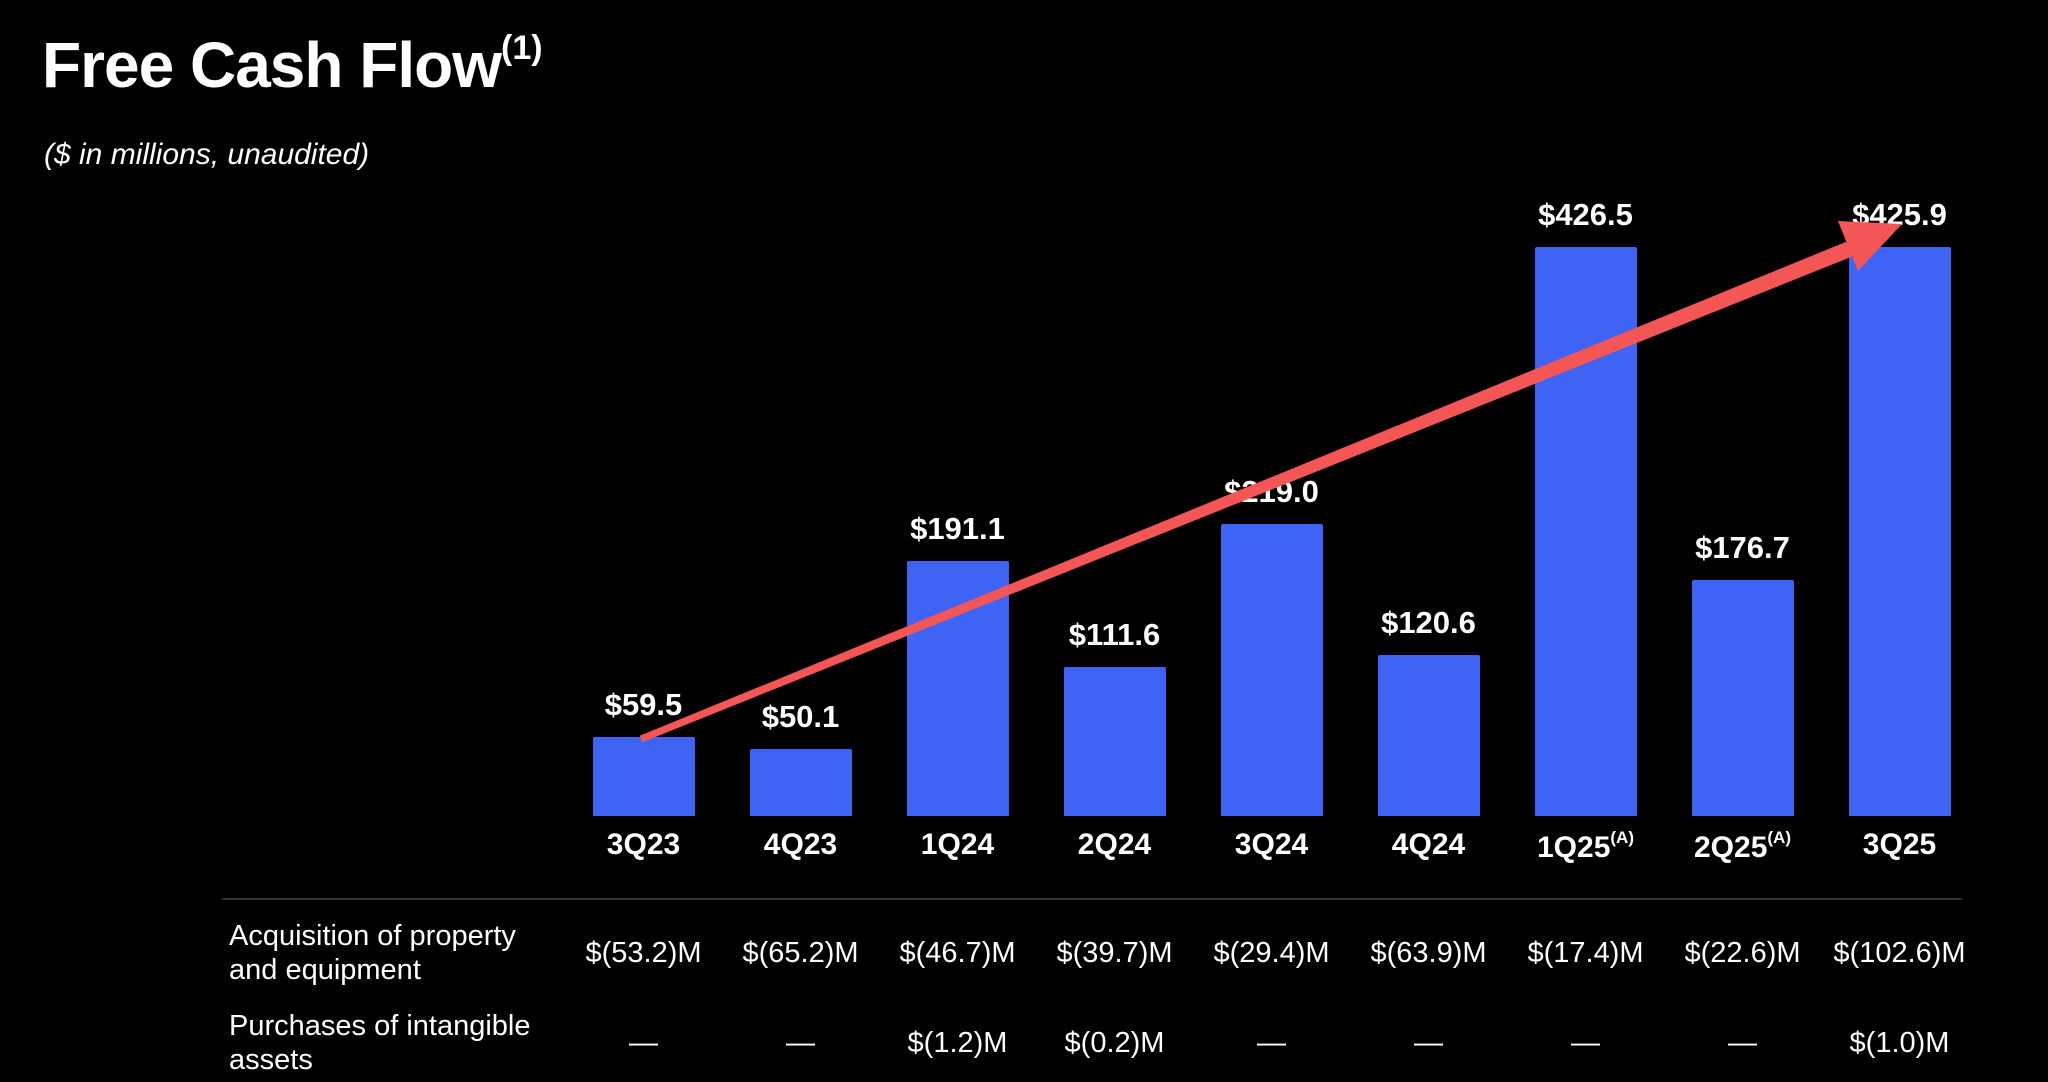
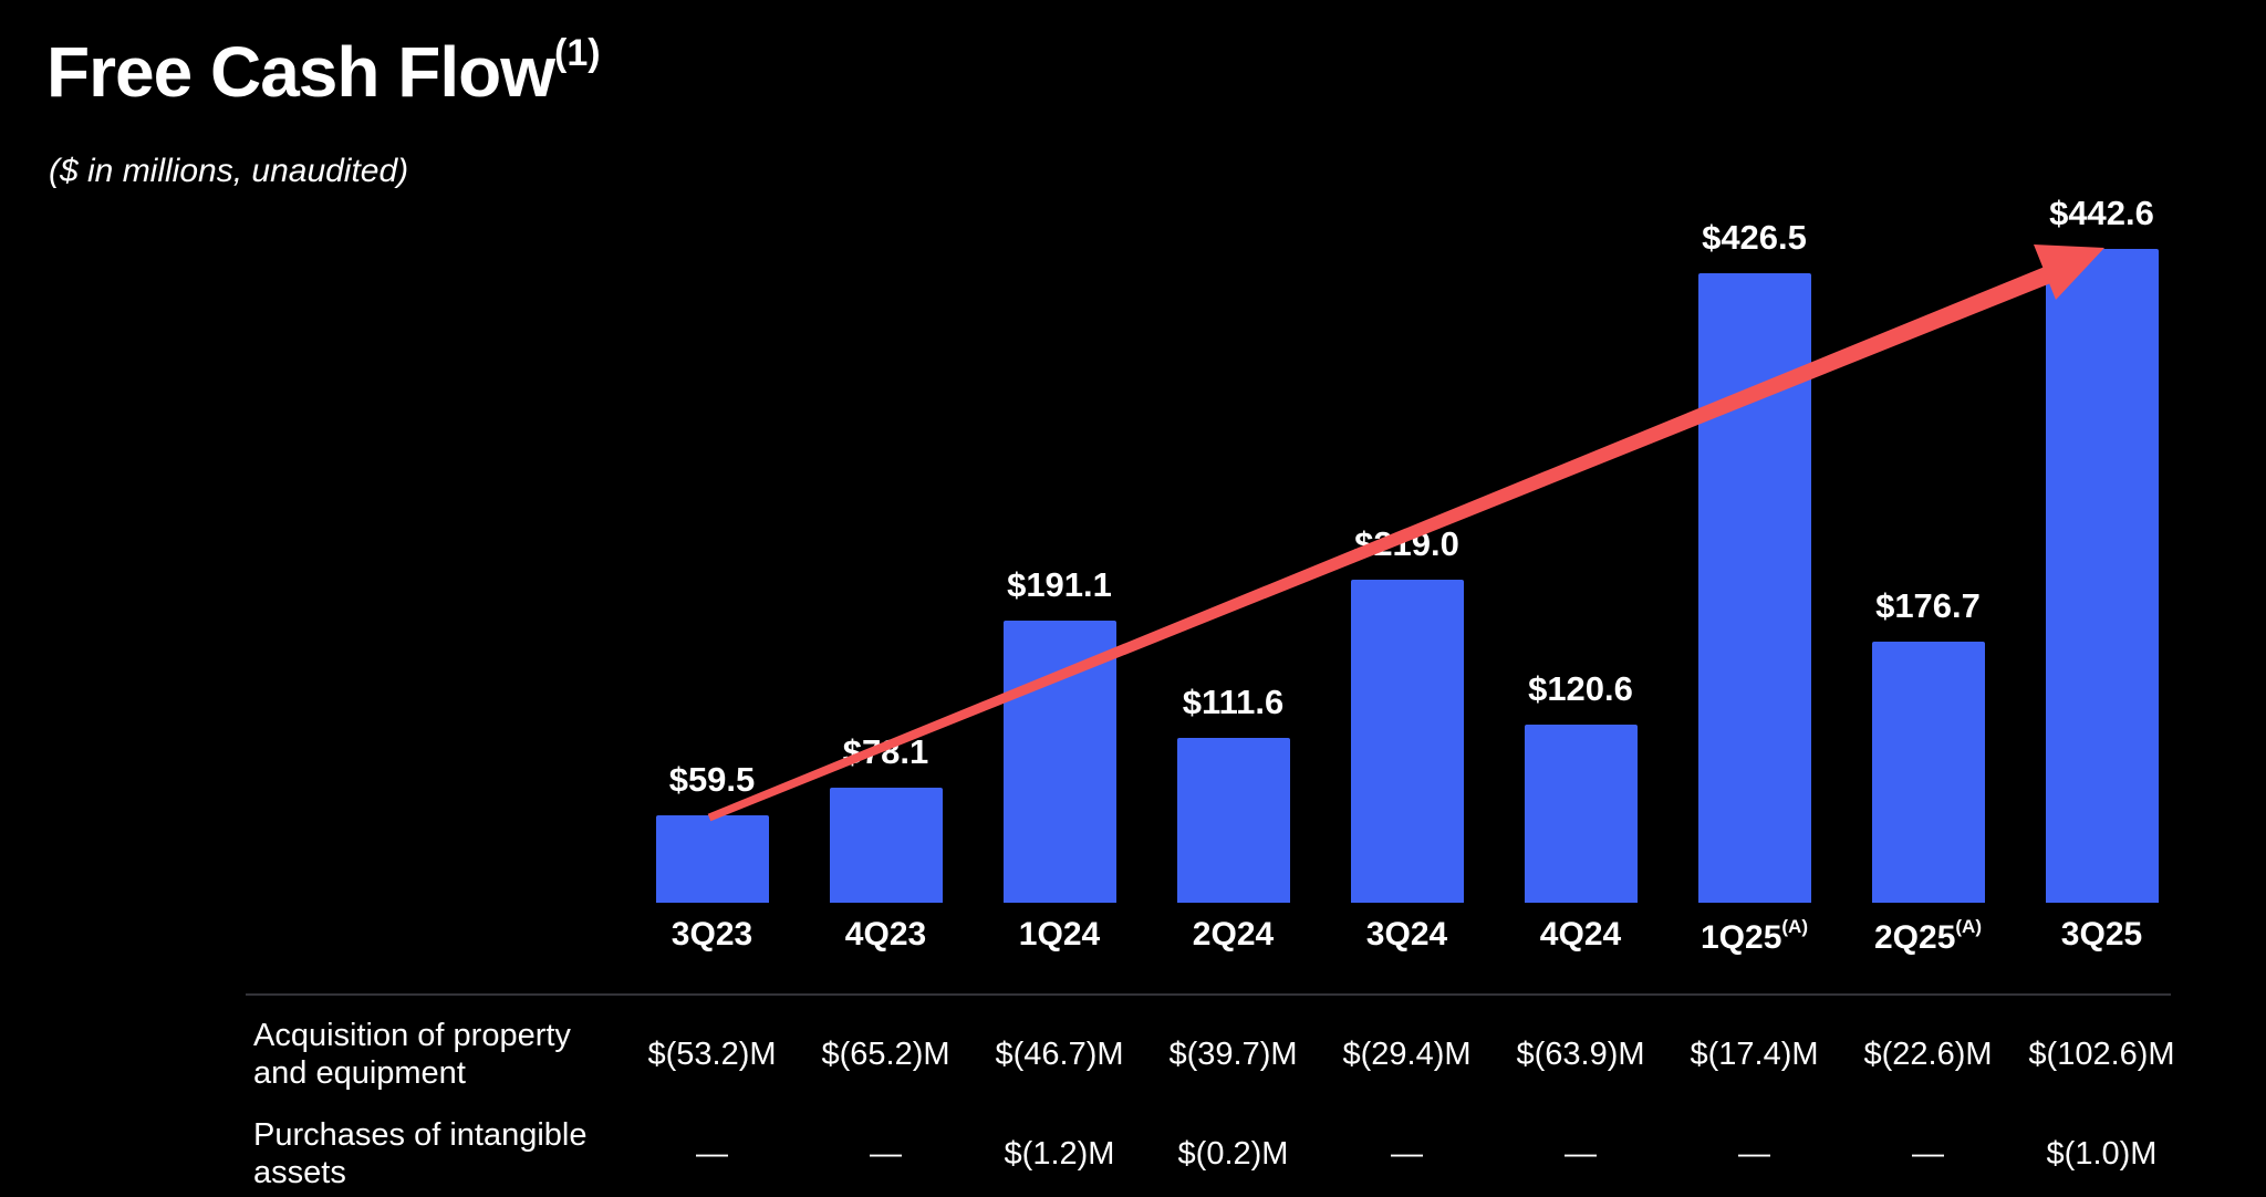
4Q23: $50.1 -> $78.1
3Q25: $425.9 -> $442.6
